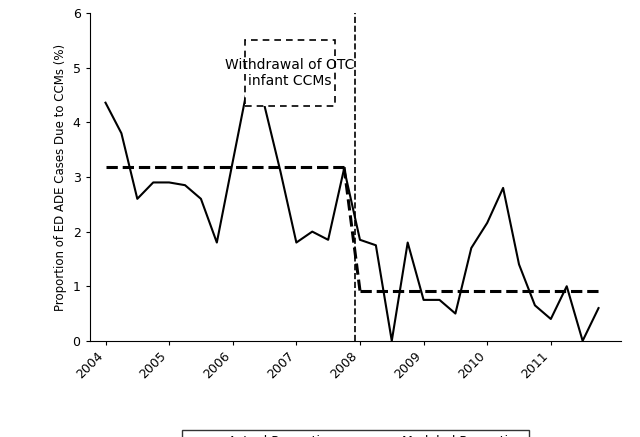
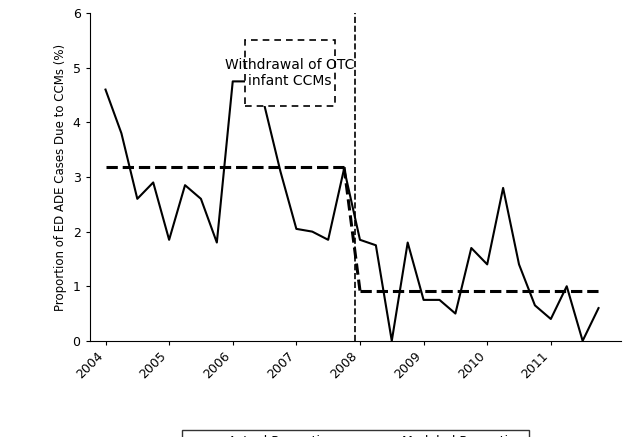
2004: 4.36 -> 4.60
2005: 2.90 -> 1.85
2006: 3.28 -> 4.75
2007: 1.80 -> 2.05
2010: 2.16 -> 1.40
